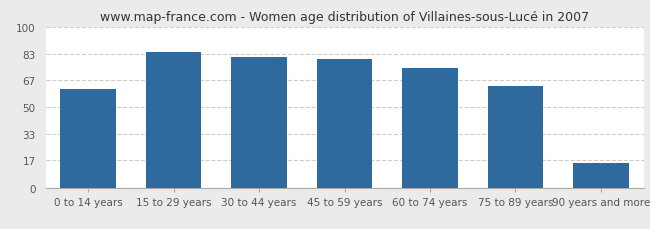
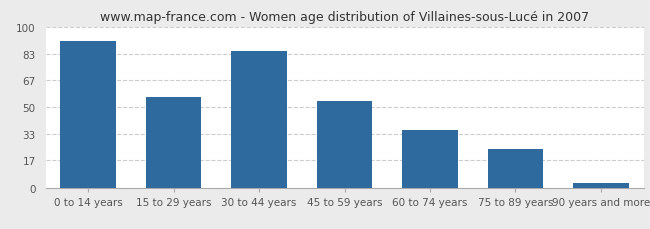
0 to 14 years: 61 -> 91
15 to 29 years: 84 -> 56
30 to 44 years: 81 -> 85
45 to 59 years: 80 -> 54
60 to 74 years: 74 -> 36
75 to 89 years: 63 -> 24
90 years and more: 15 -> 3
